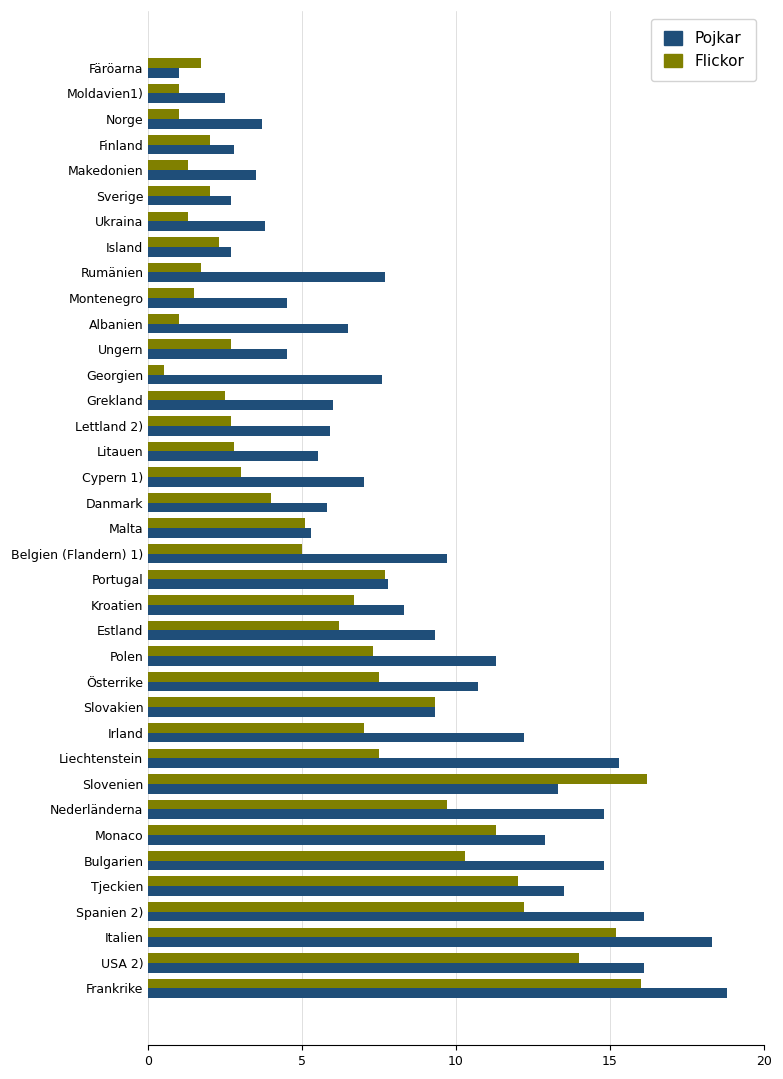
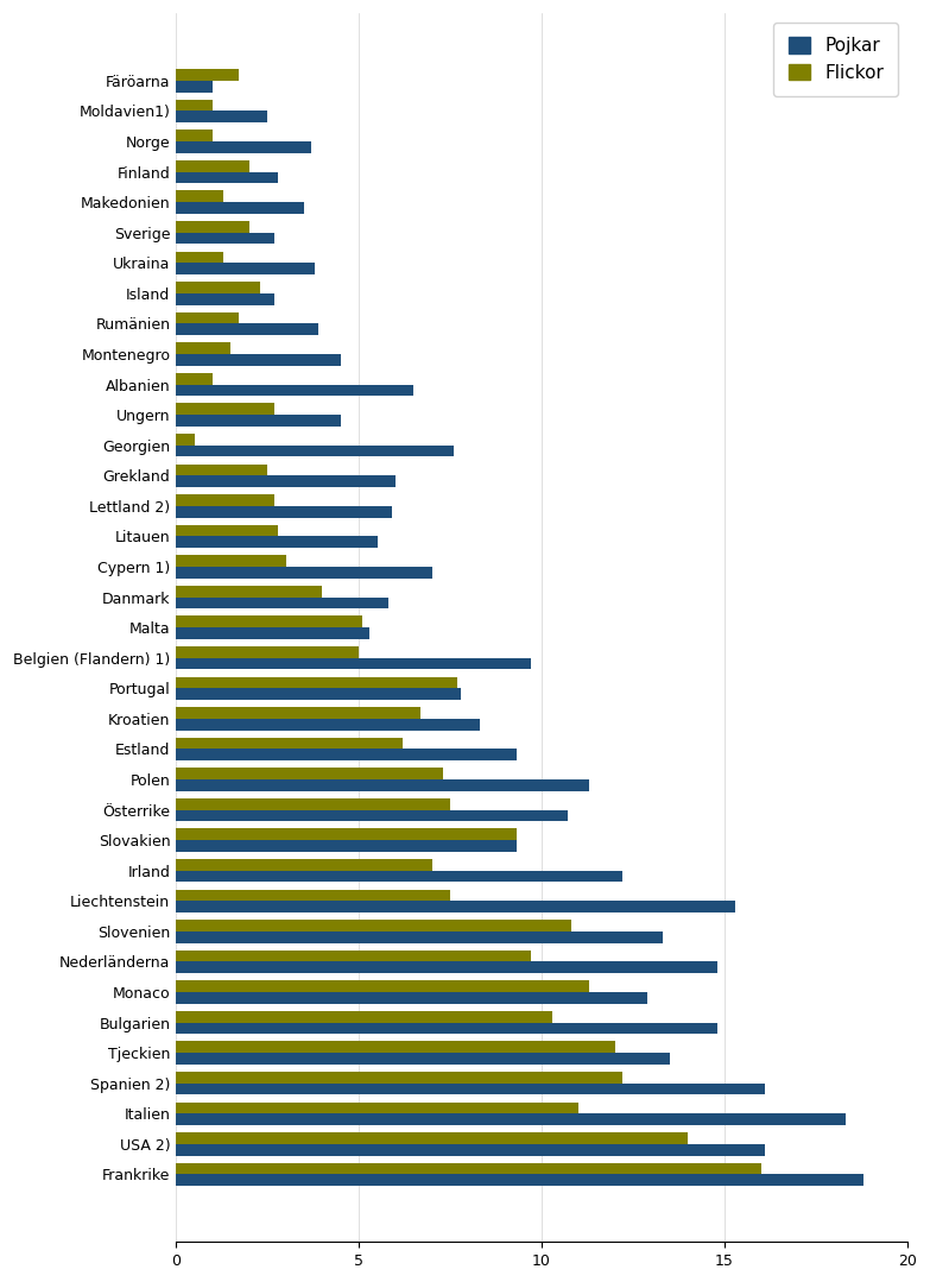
Pojkar/Rumänien: 7.7 -> 3.9
Flickor/Slovenien: 16.2 -> 10.8
Flickor/Italien: 15.2 -> 11.0
